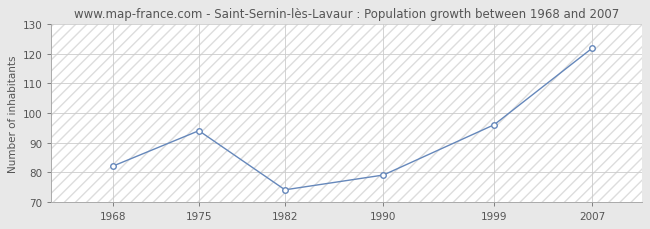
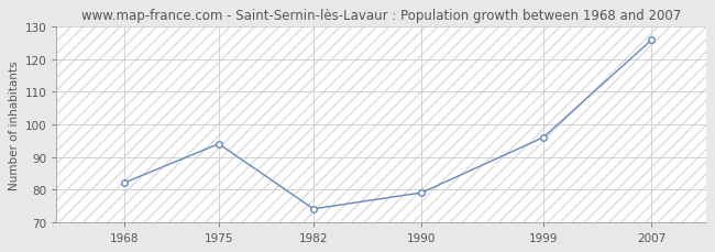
2007: 122 -> 126
